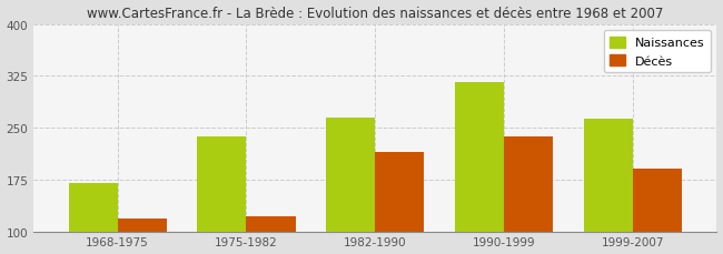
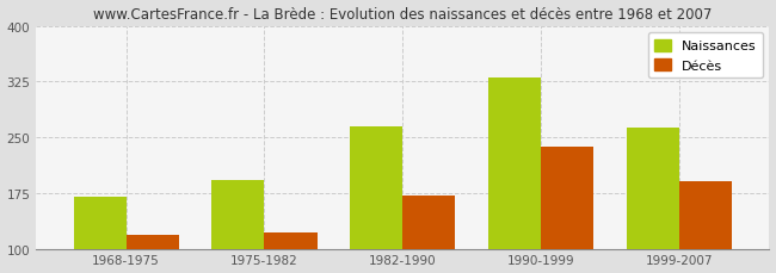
Naissances/1975-1982: 238 -> 192
Décès/1982-1990: 214 -> 172
Naissances/1990-1999: 316 -> 330
